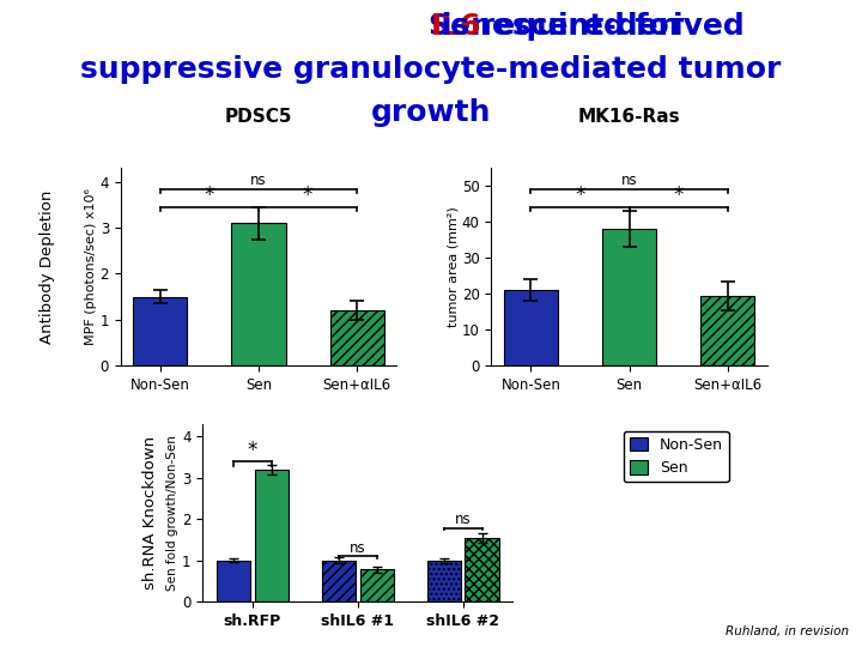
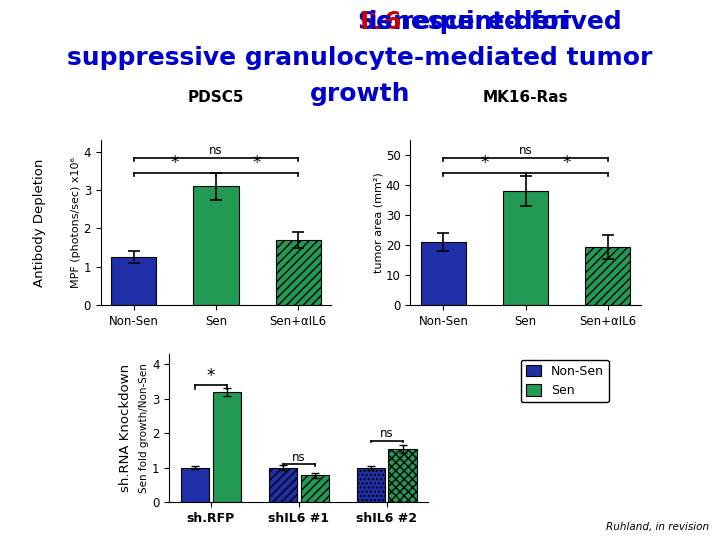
PDSC5/Non-Sen: 1.50 -> 1.25
PDSC5/Sen+αIL6: 1.20 -> 1.70
